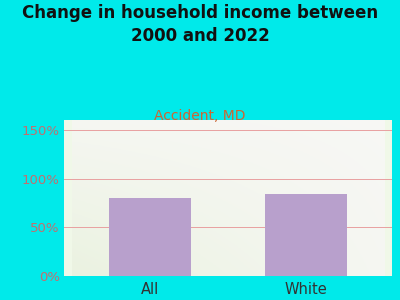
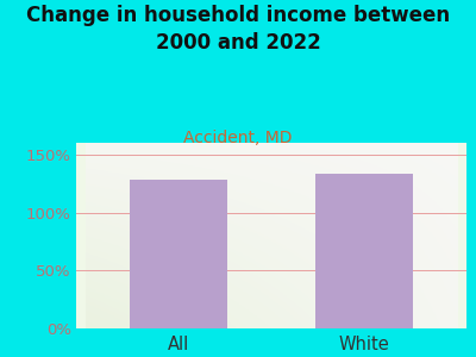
All: 80% -> 128%
White: 84% -> 133%
